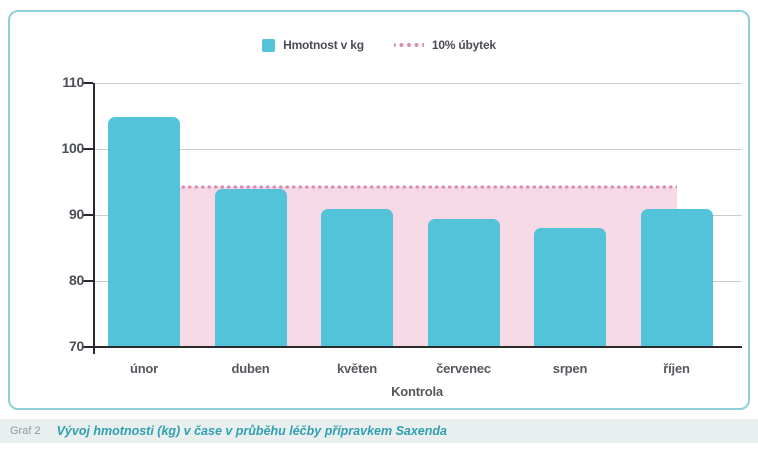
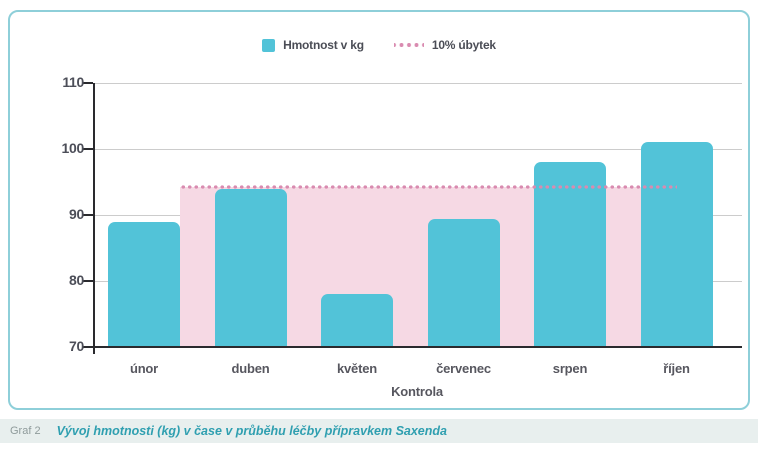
únor: 105 -> 89
květen: 91 -> 78
srpen: 88 -> 98
říjen: 91 -> 101
